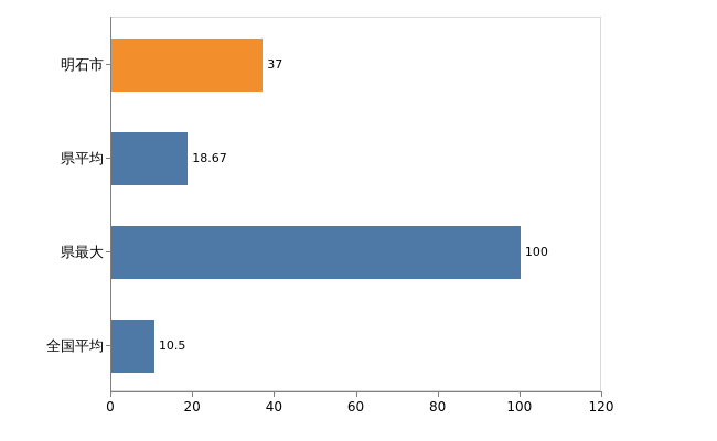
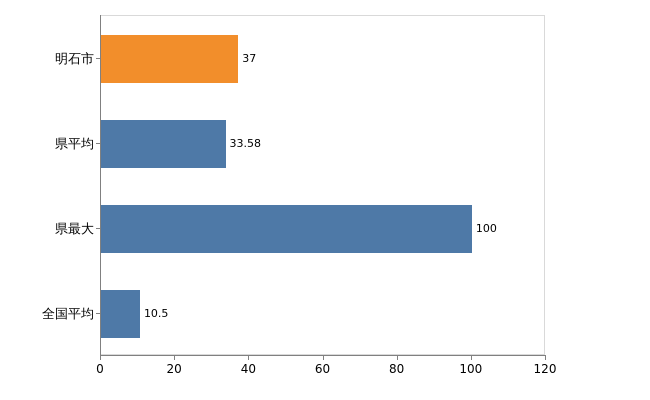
県平均: 18.67 -> 33.58
